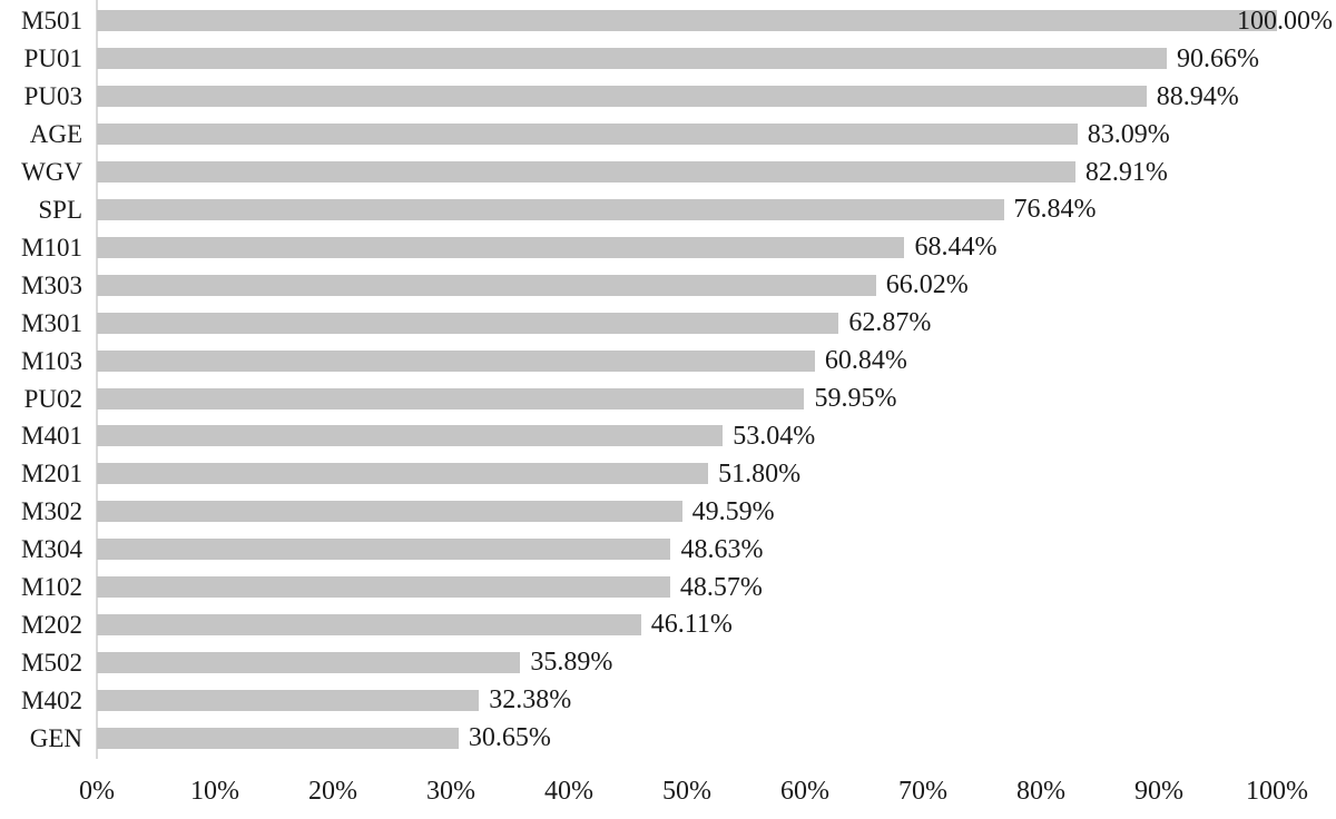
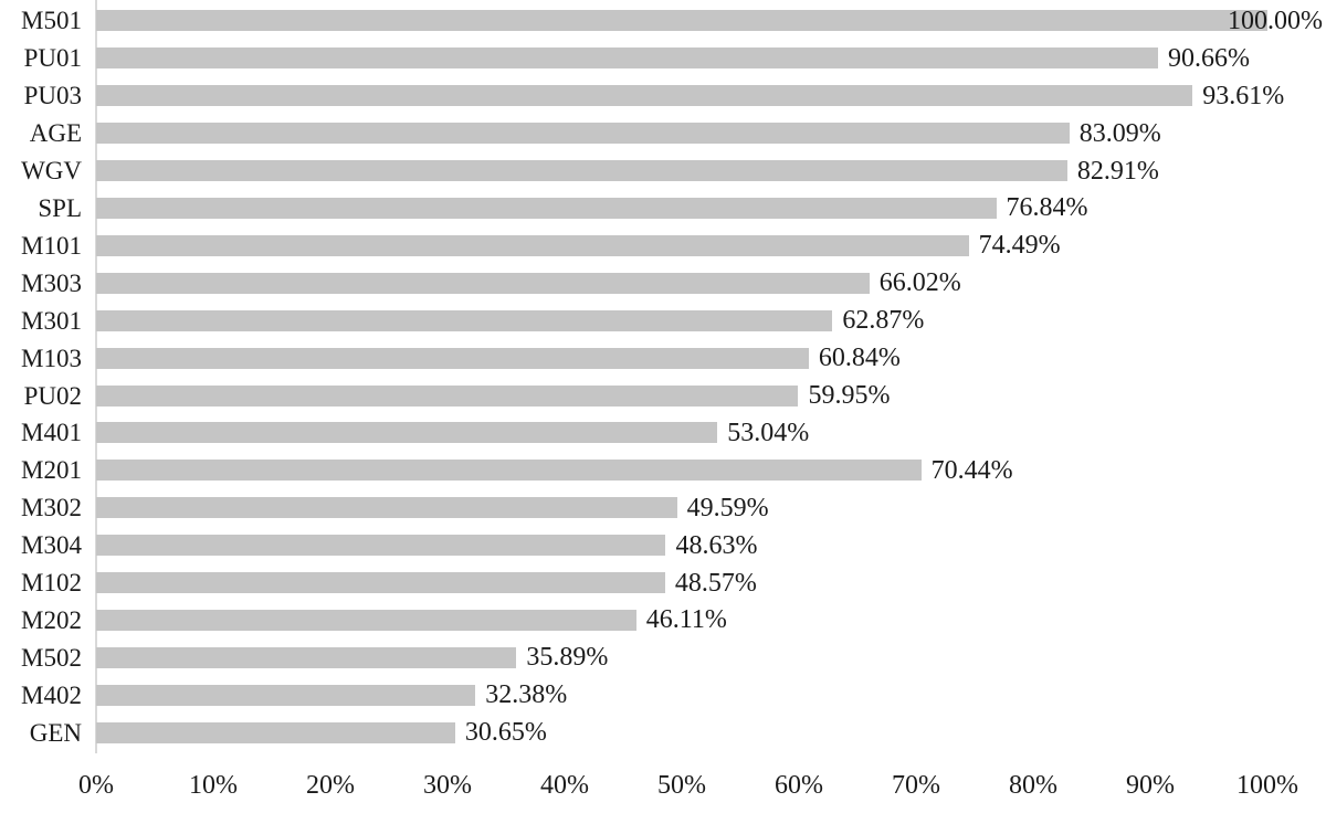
PU03: 88.94% -> 93.61%
M101: 68.44% -> 74.49%
M201: 51.80% -> 70.44%
